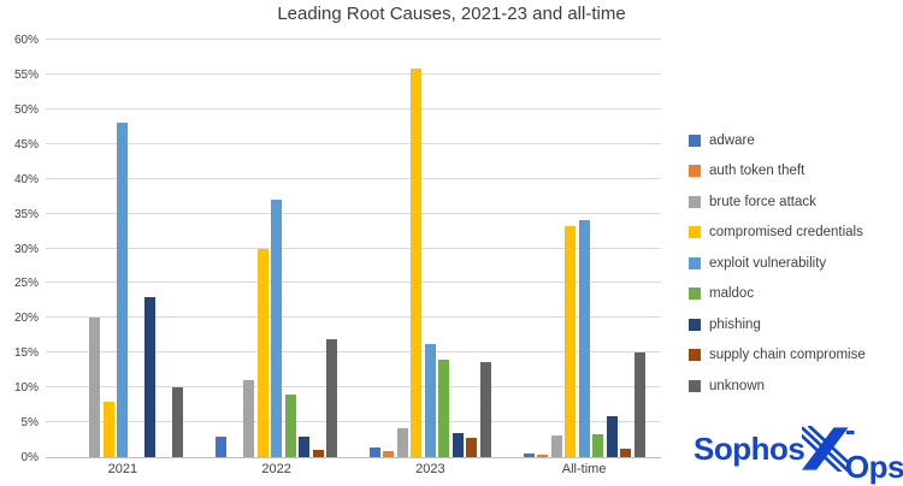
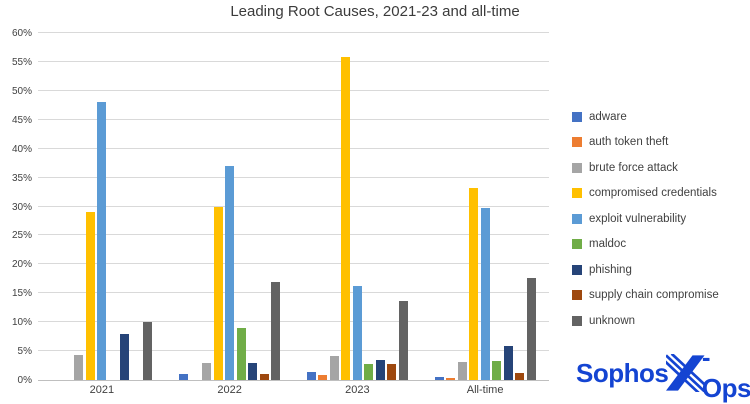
brute force attack/2021: 20% -> 4%
compromised credentials/2021: 8% -> 29%
phishing/2021: 23% -> 8%
adware/2022: 3% -> 1%
brute force attack/2022: 11% -> 3%
maldoc/2023: 14% -> 3%
exploit vulnerability/All-time: 34% -> 30%
unknown/All-time: 15% -> 18%
